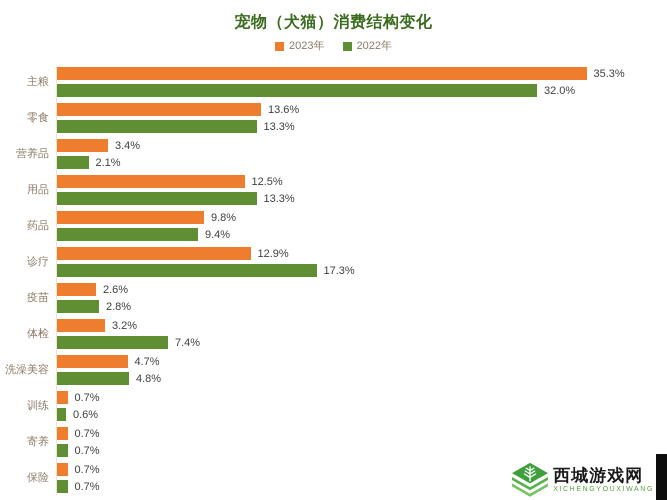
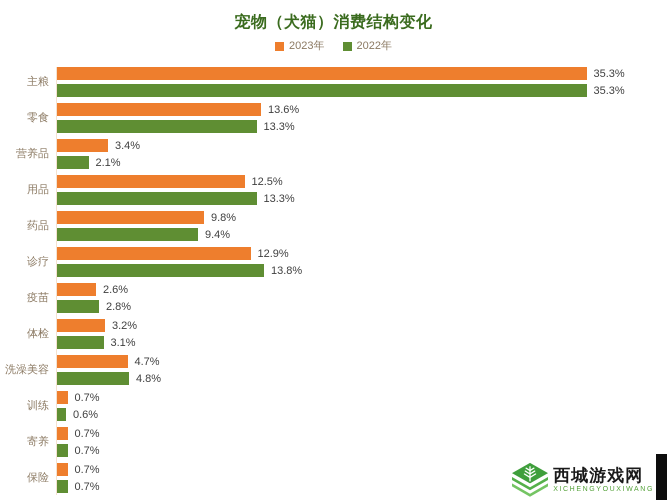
2022年/主粮: 32.0% -> 35.3%
2022年/诊疗: 17.3% -> 13.8%
2022年/体检: 7.4% -> 3.1%
